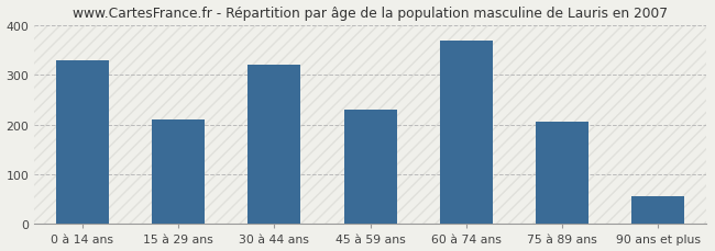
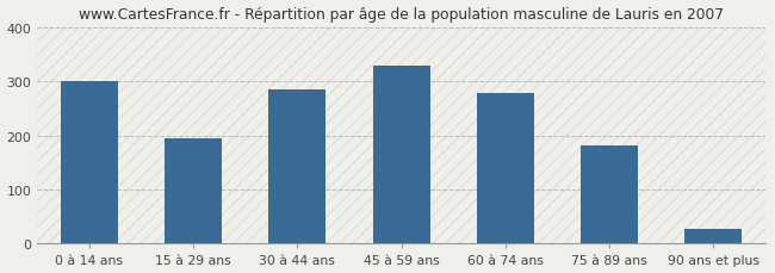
0 à 14 ans: 330 -> 300
15 à 29 ans: 210 -> 195
30 à 44 ans: 320 -> 285
45 à 59 ans: 230 -> 330
60 à 74 ans: 370 -> 278
75 à 89 ans: 205 -> 182
90 ans et plus: 55 -> 28
